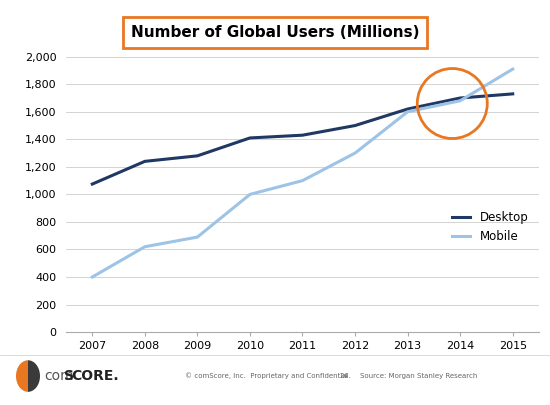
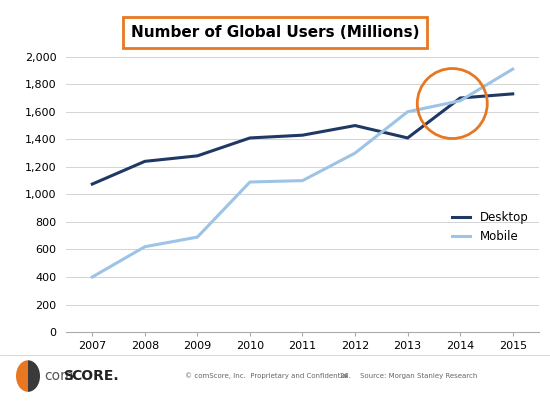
Mobile/2010: 1,000 -> 1,090
Desktop/2013: 1,620 -> 1,410
